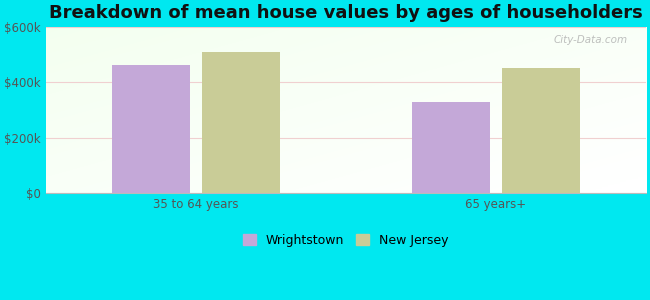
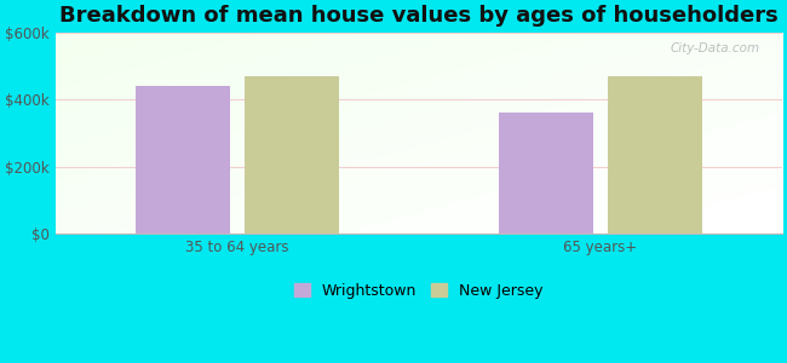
Wrightstown/35 to 64 years: $460k -> $440k
New Jersey/35 to 64 years: $510k -> $470k
Wrightstown/65 years+: $330k -> $360k
New Jersey/65 years+: $450k -> $470k
